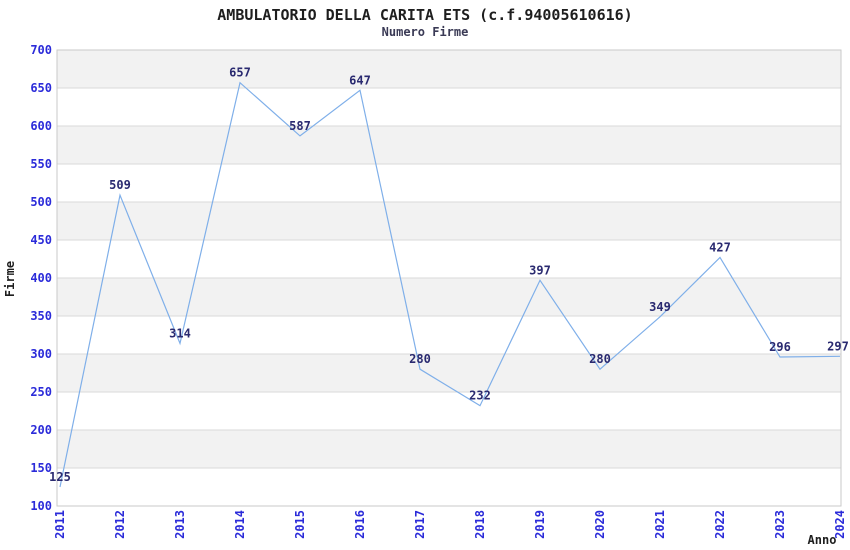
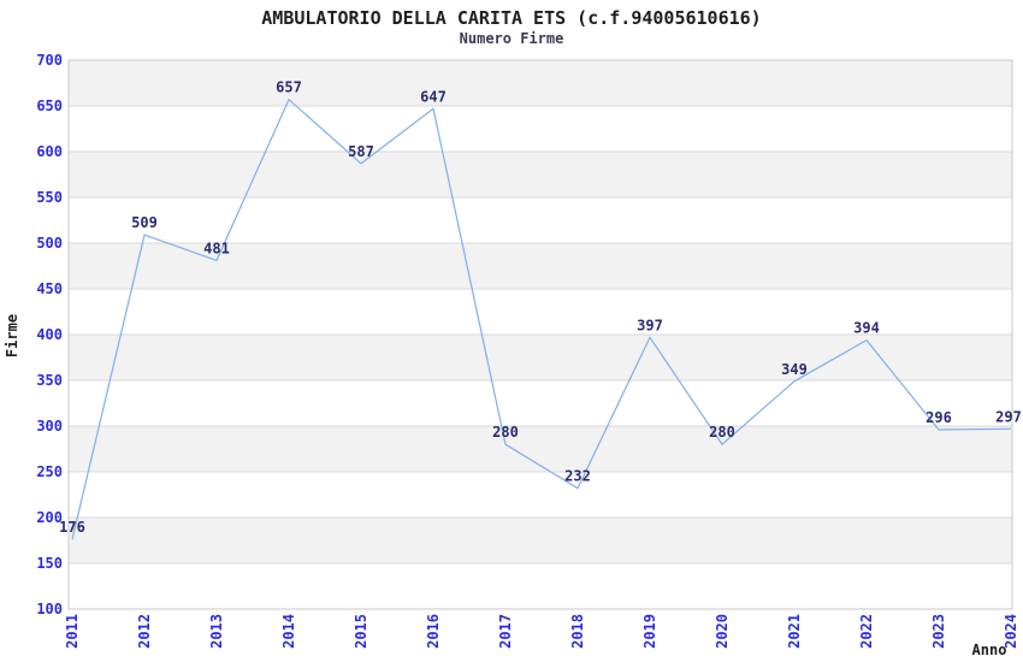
2011: 125 -> 176
2013: 314 -> 481
2022: 427 -> 394
